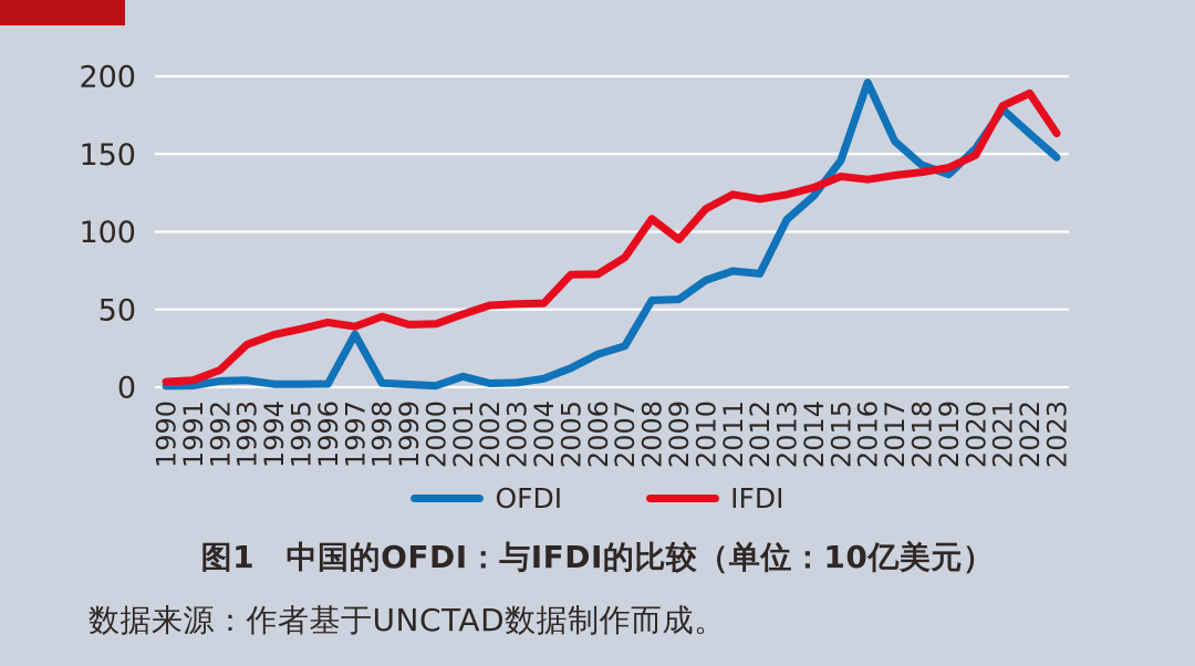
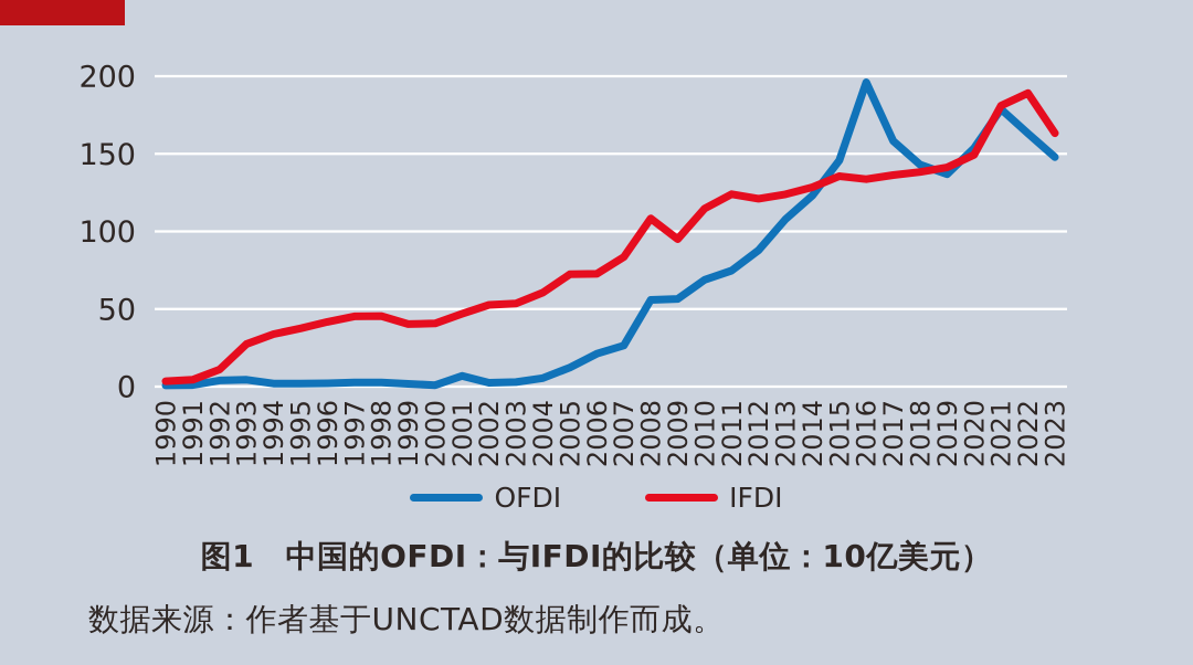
OFDI/1997: 34 -> 3
IFDI/1997: 39 -> 45
IFDI/2004: 54 -> 61
OFDI/2012: 73 -> 88
